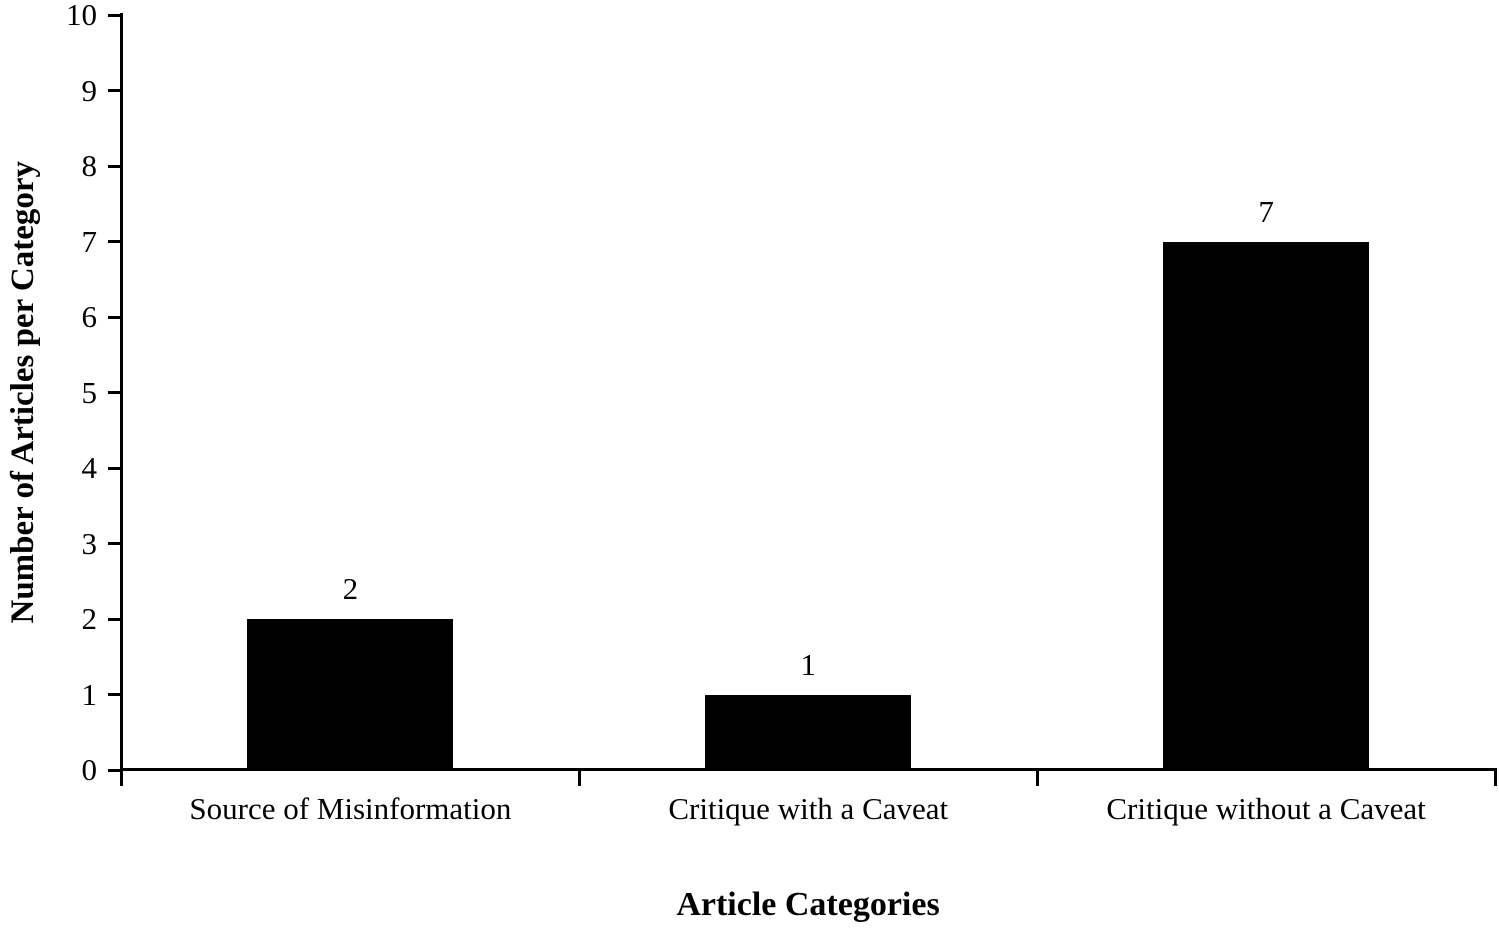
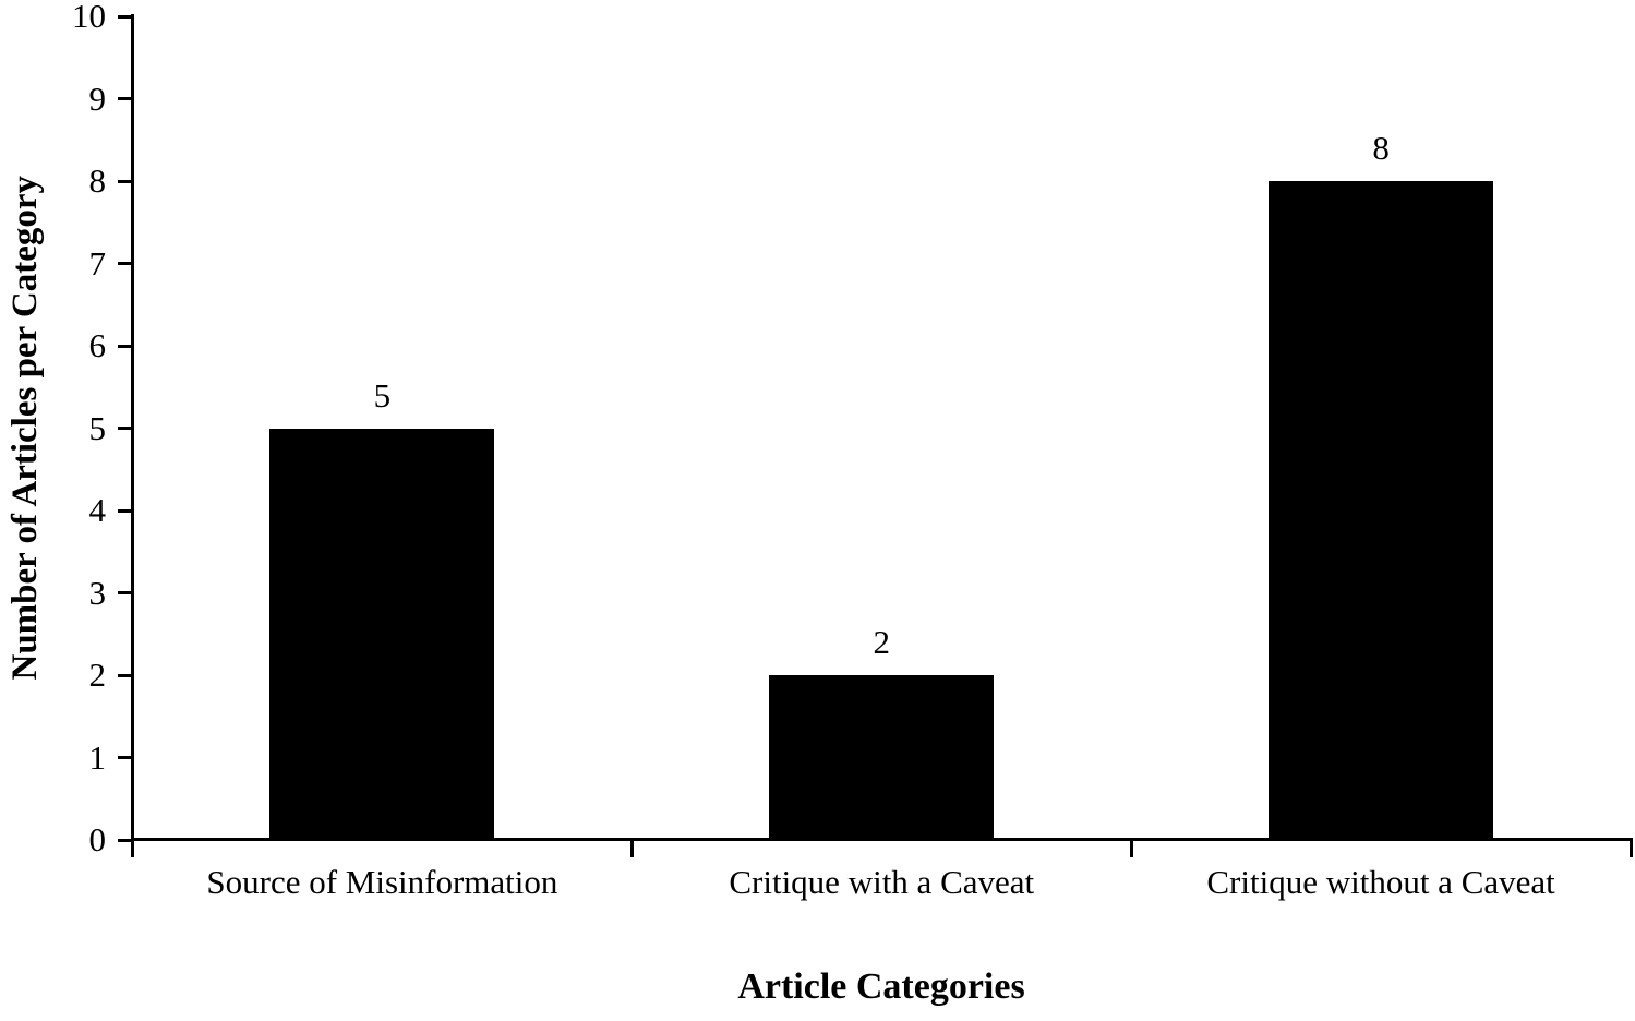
Source of Misinformation: 2 -> 5
Critique with a Caveat: 1 -> 2
Critique without a Caveat: 7 -> 8
